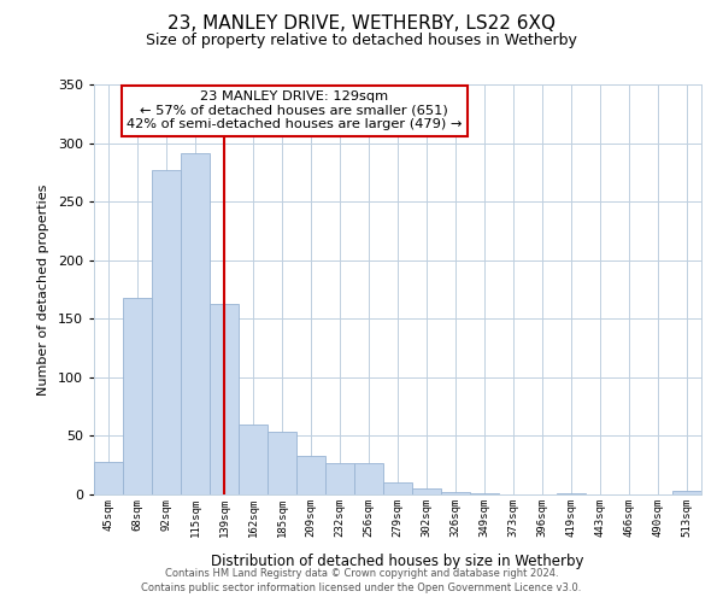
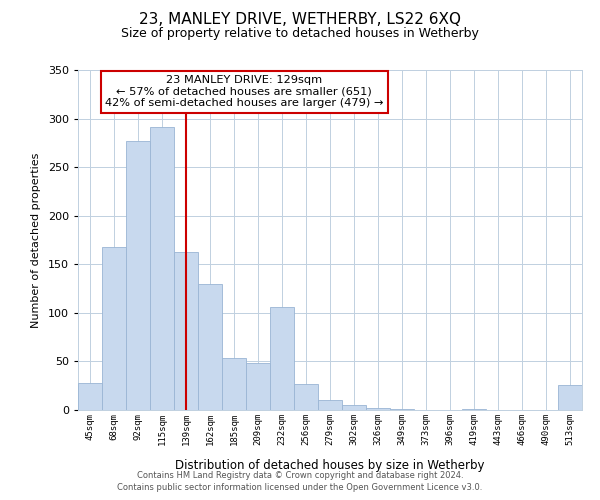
162sqm: 60 -> 130
209sqm: 33 -> 48
232sqm: 27 -> 106
513sqm: 3 -> 26
